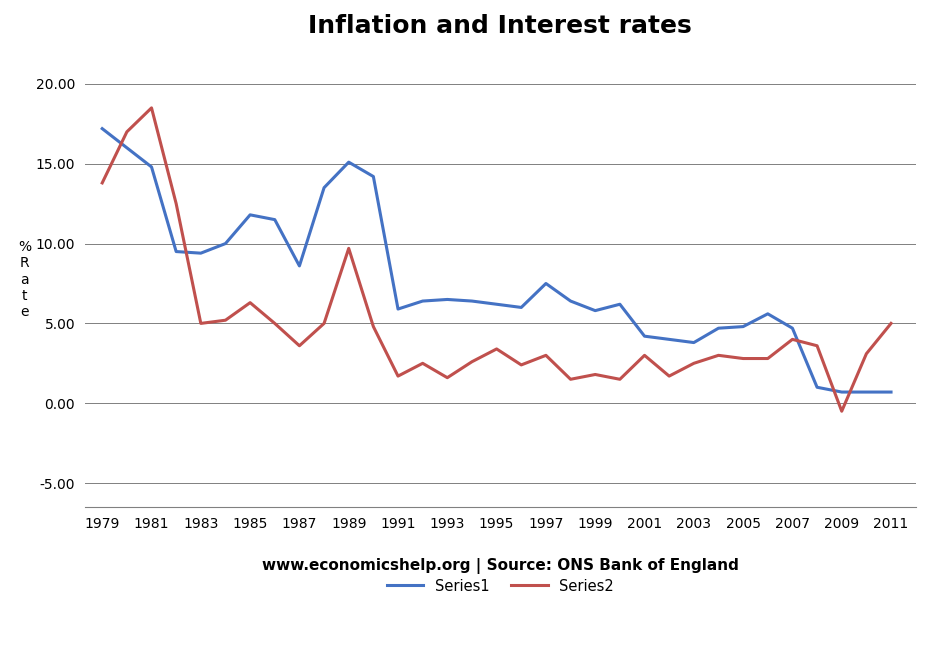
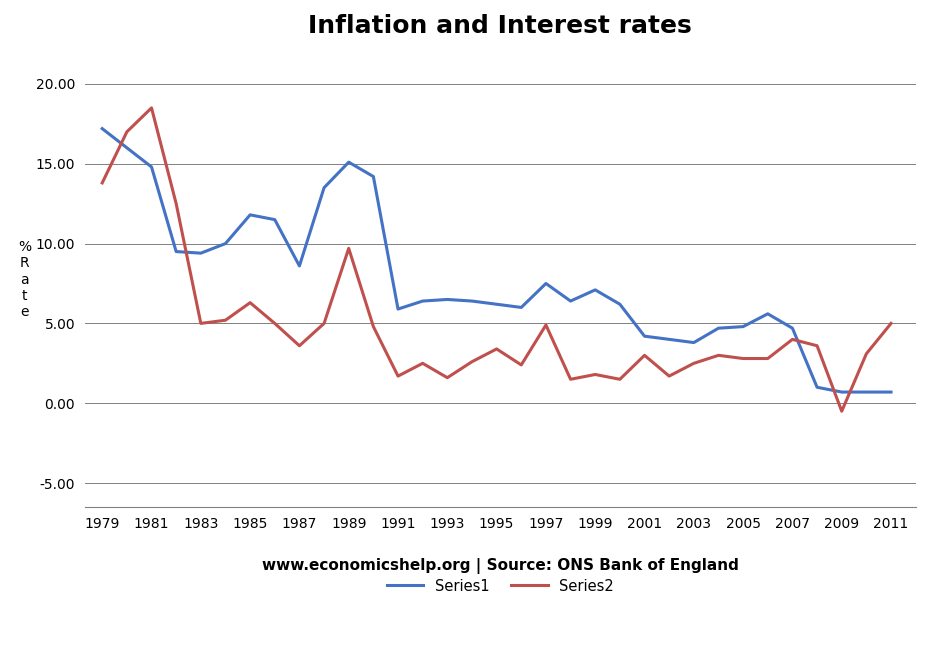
Series2/1997: 3.0 -> 4.9
Series1/1999: 5.8 -> 7.1
